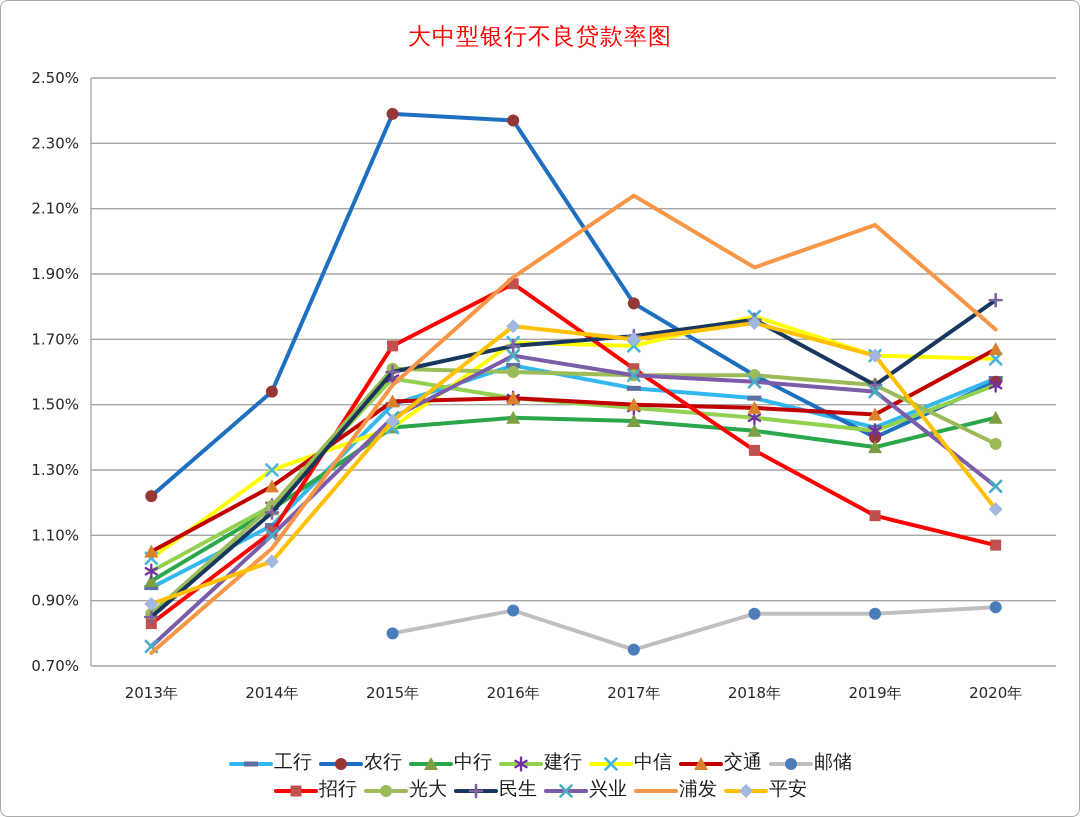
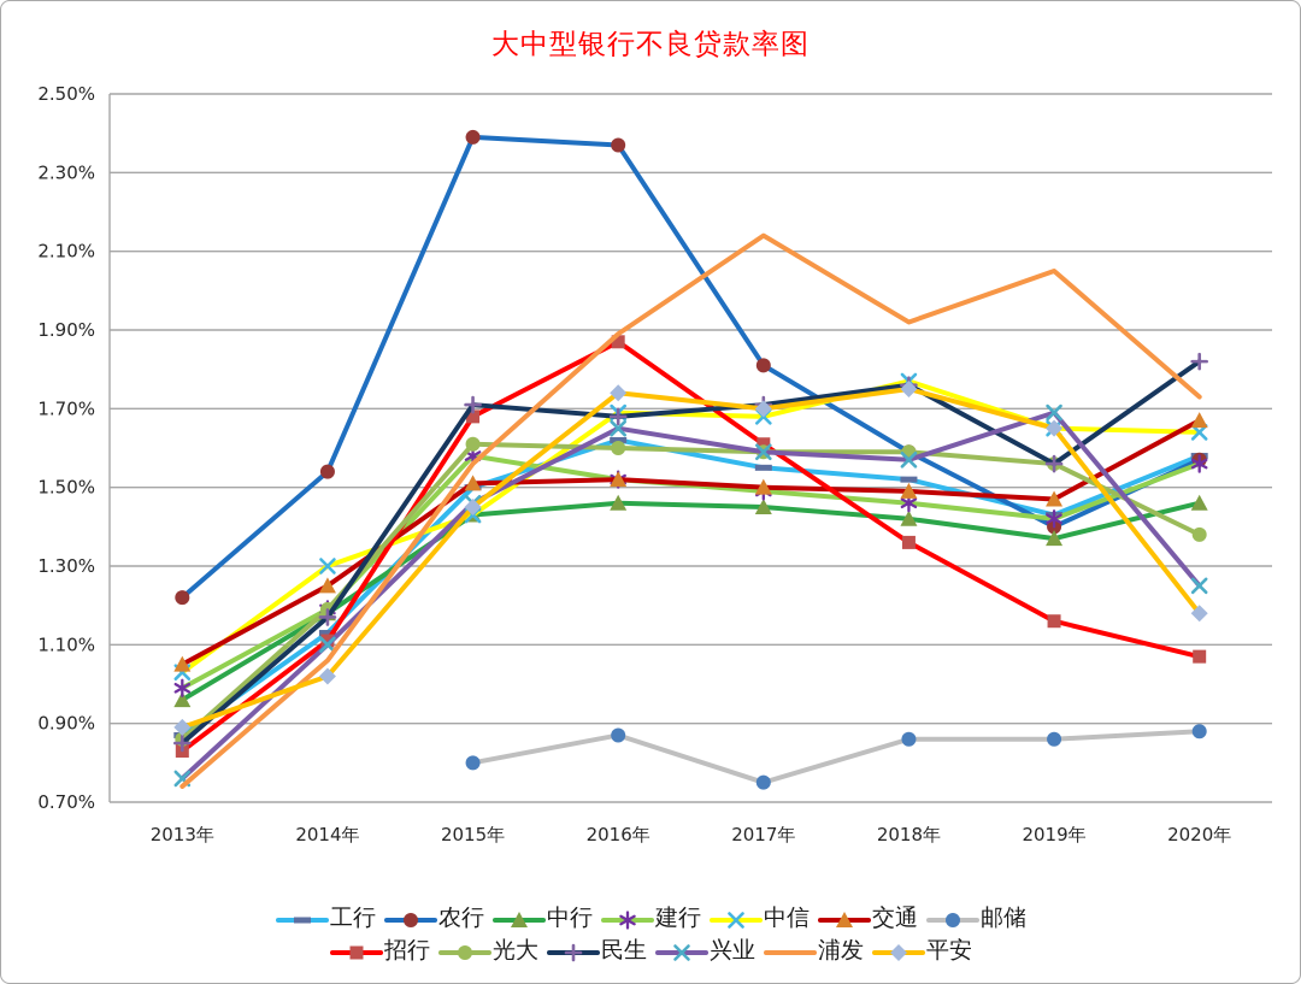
工行/2013年: 0.94% -> 0.87%
民生/2015年: 1.60% -> 1.71%
兴业/2019年: 1.54% -> 1.69%
